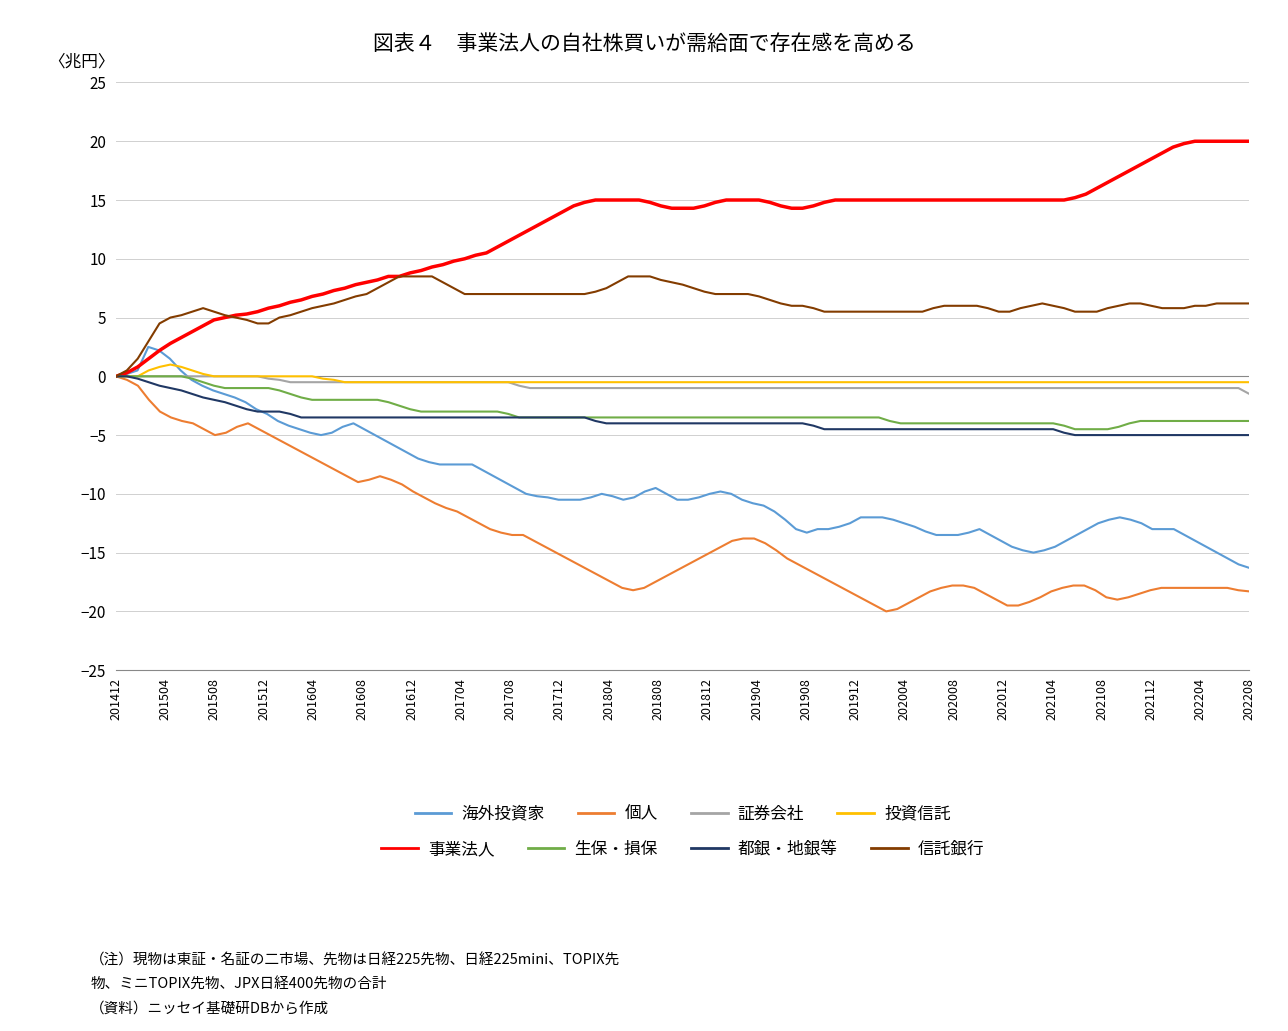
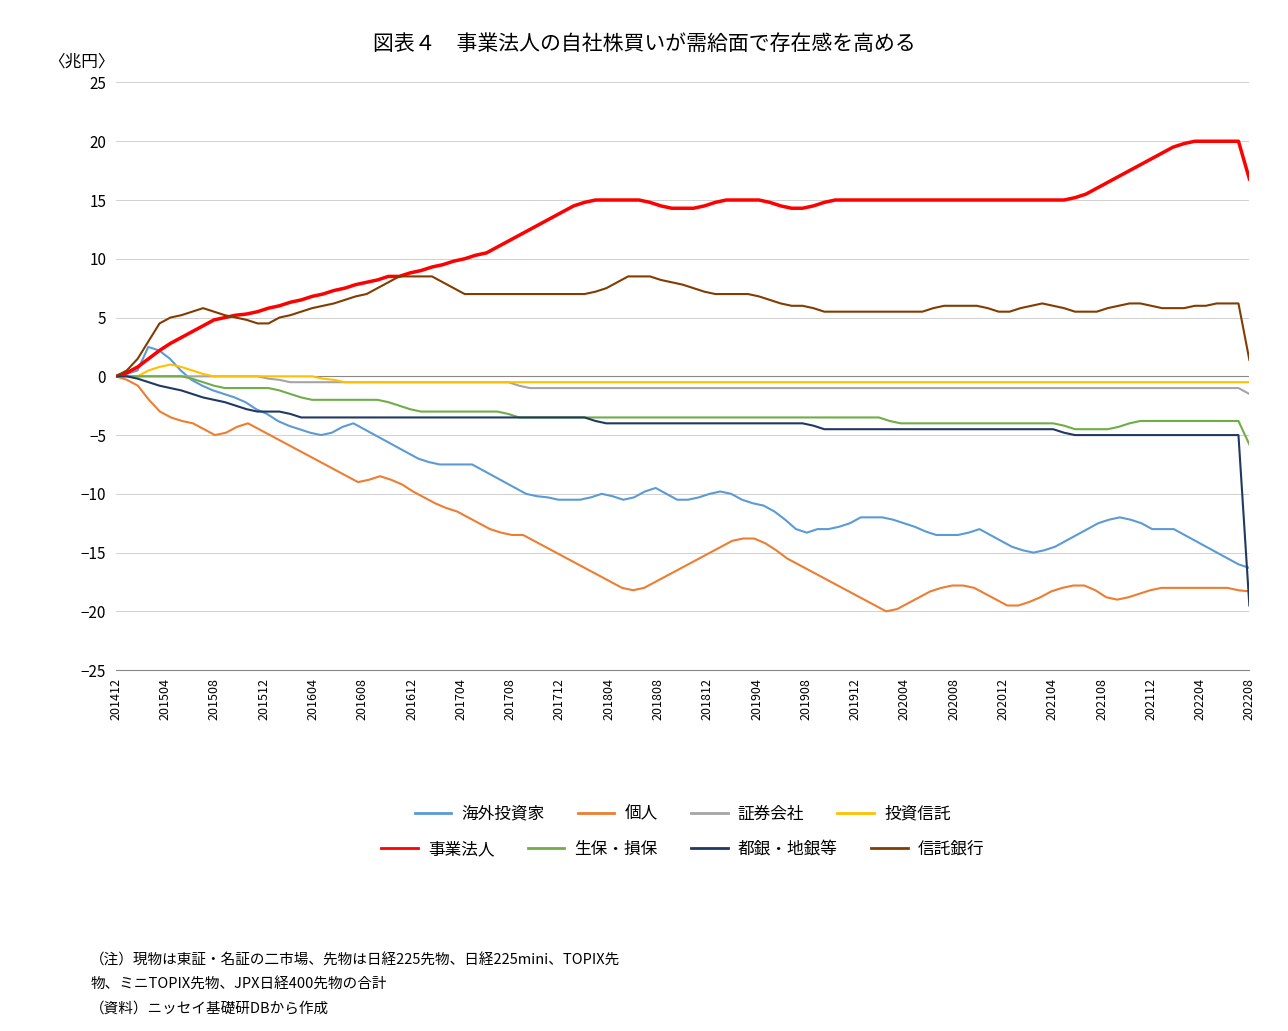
事業法人/202208: 20.0 -> 16.8
生保・損保/202208: -3.8 -> -5.8
都銀・地銀等/202208: -5.0 -> -19.5
信託銀行/202208: 6.2 -> 1.4
